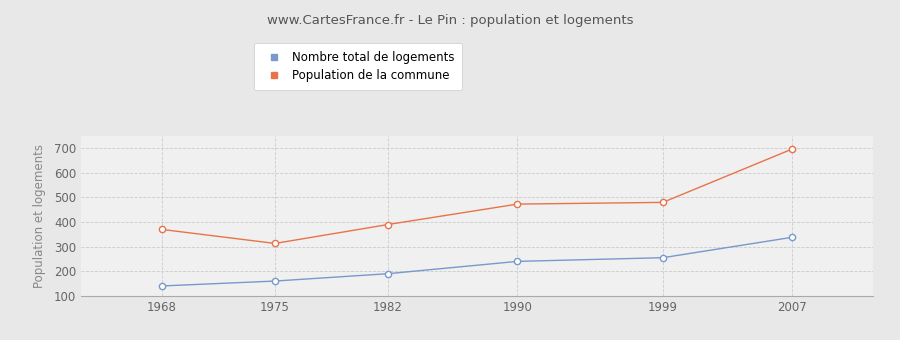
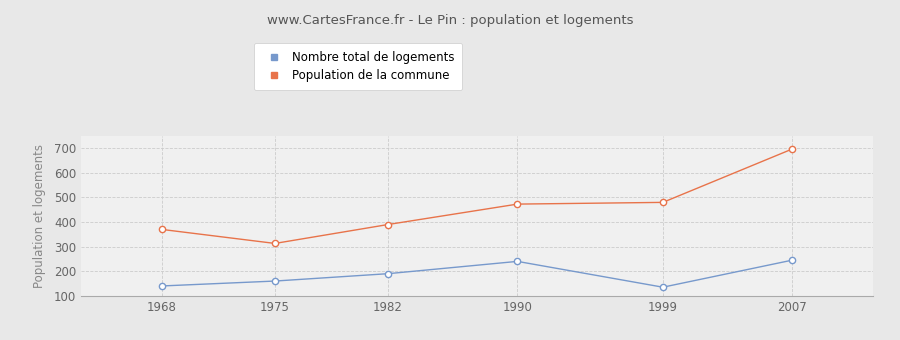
Nombre total de logements/1999: 255 -> 135
Nombre total de logements/2007: 338 -> 245
